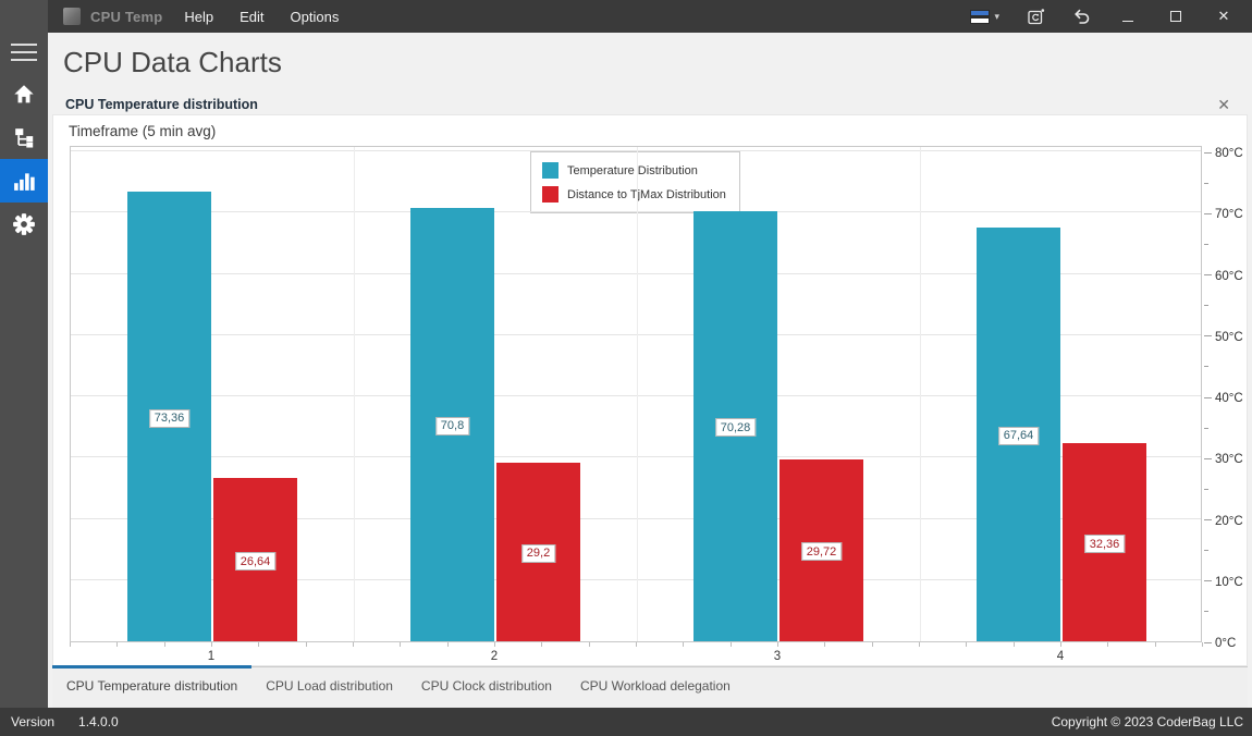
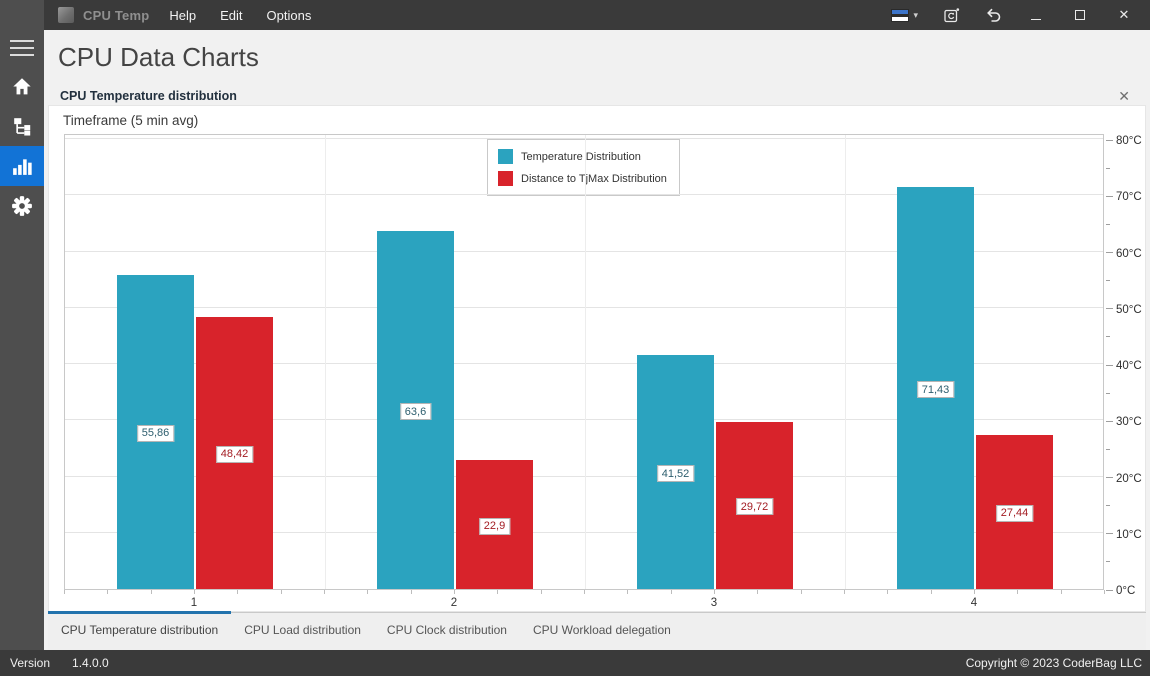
Temperature Distribution/1: 73,36 -> 55,86
Distance to TjMax Distribution/1: 26,64 -> 48,42
Temperature Distribution/2: 70,8 -> 63,6
Distance to TjMax Distribution/2: 29,2 -> 22,9
Temperature Distribution/3: 70,28 -> 41,52
Temperature Distribution/4: 67,64 -> 71,43
Distance to TjMax Distribution/4: 32,36 -> 27,44
